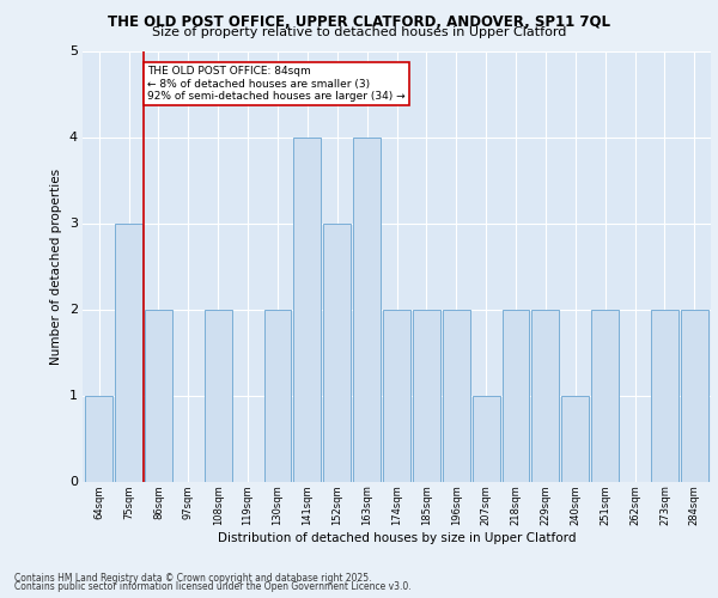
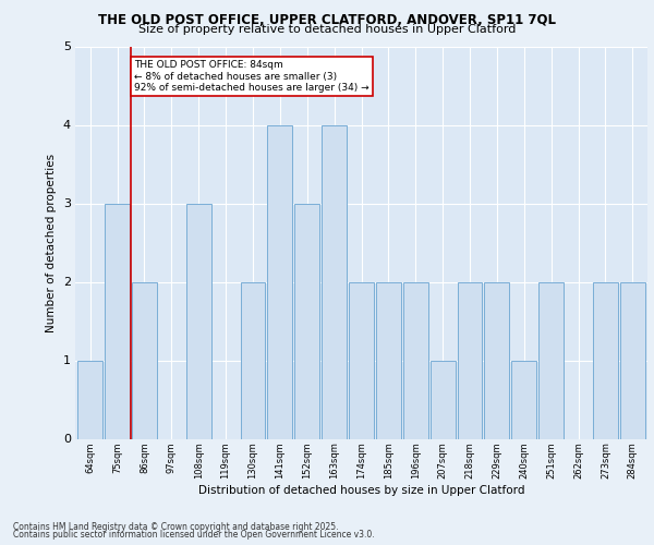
108sqm: 2 -> 3
